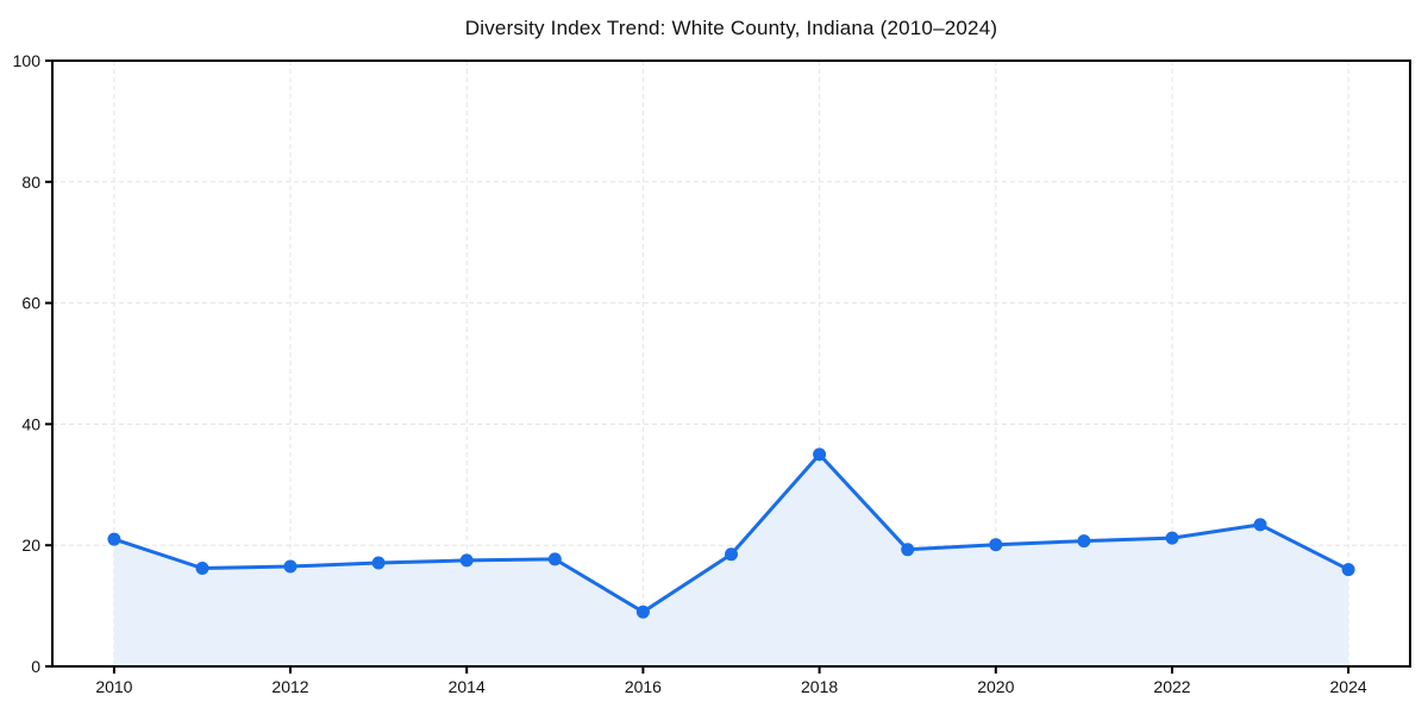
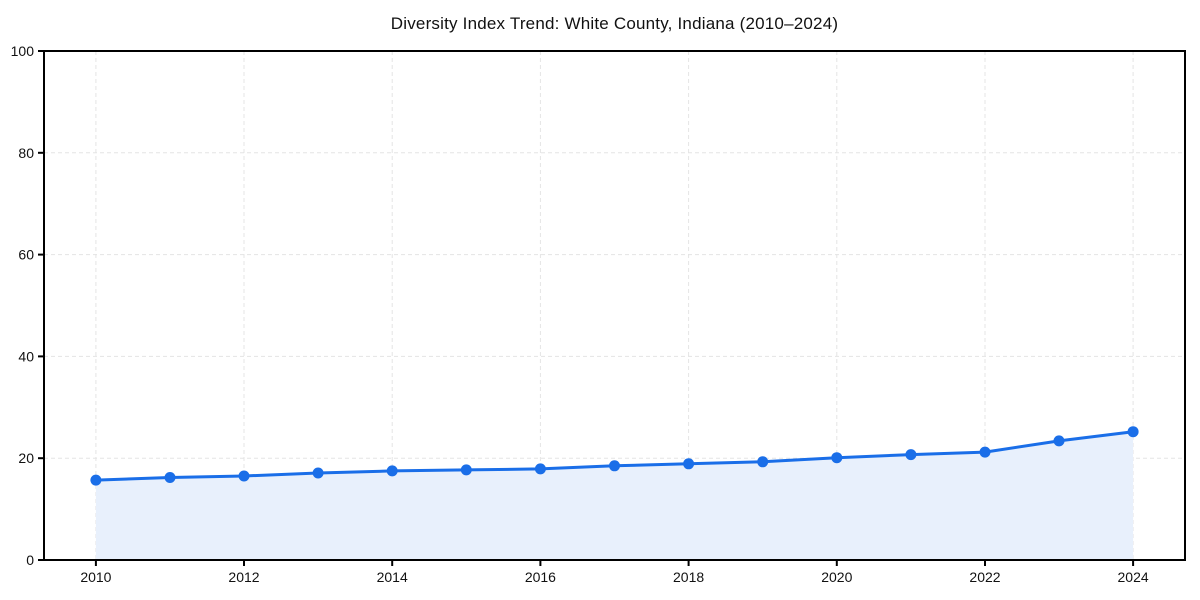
2010: 21 -> 16
2016: 9 -> 18
2018: 35 -> 19
2024: 16 -> 25
